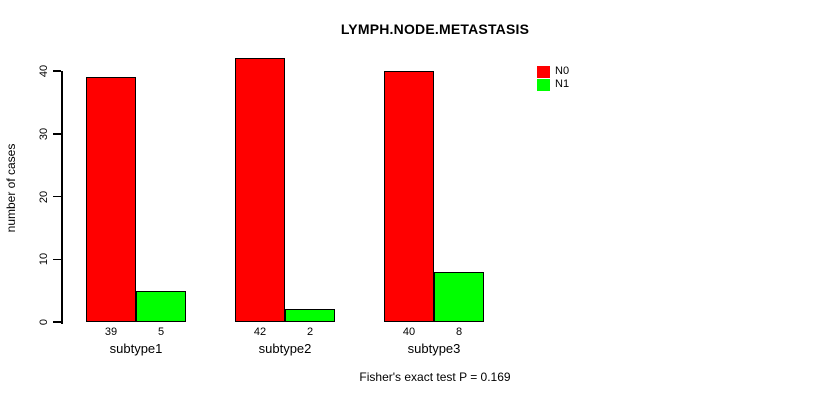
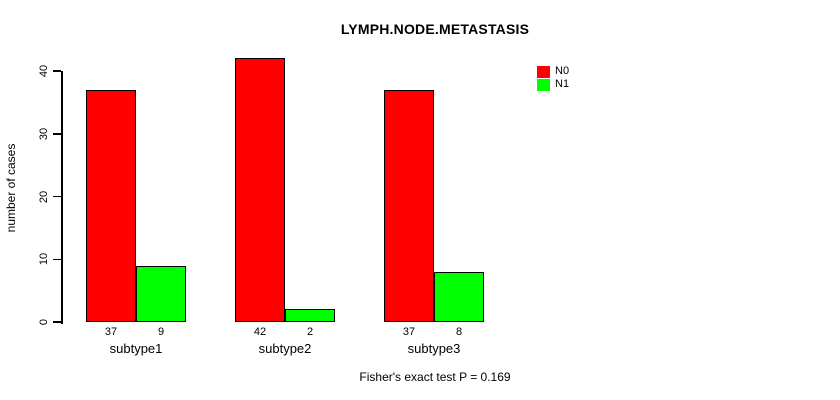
N0/subtype1: 39 -> 37
N1/subtype1: 5 -> 9
N0/subtype3: 40 -> 37
